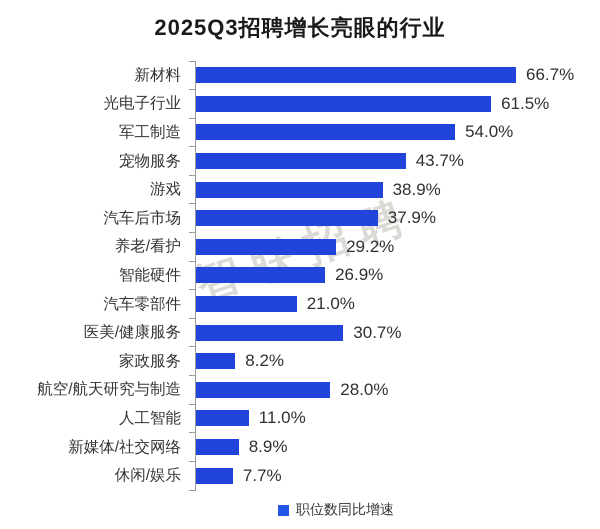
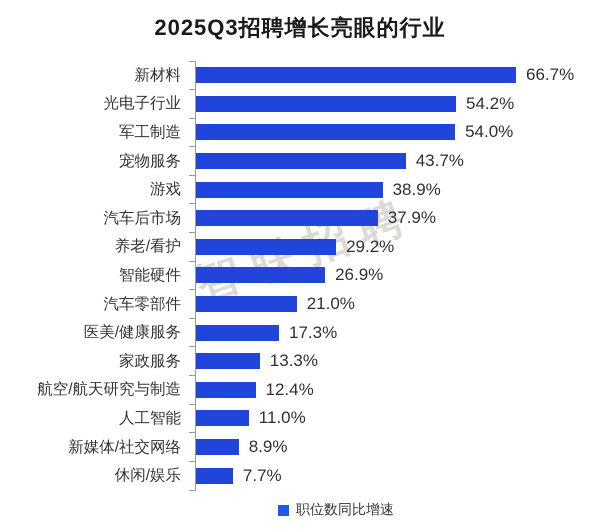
光电子行业: 61.5% -> 54.2%
医美/健康服务: 30.7% -> 17.3%
家政服务: 8.2% -> 13.3%
航空/航天研究与制造: 28.0% -> 12.4%
